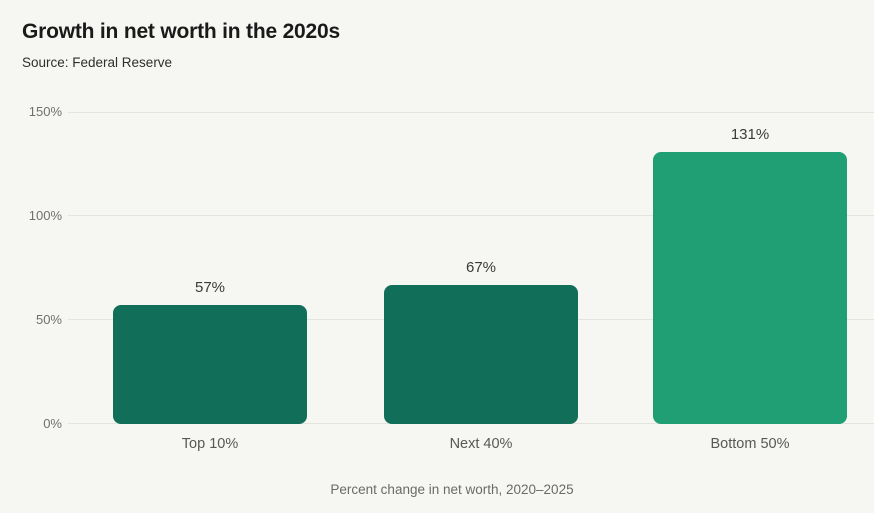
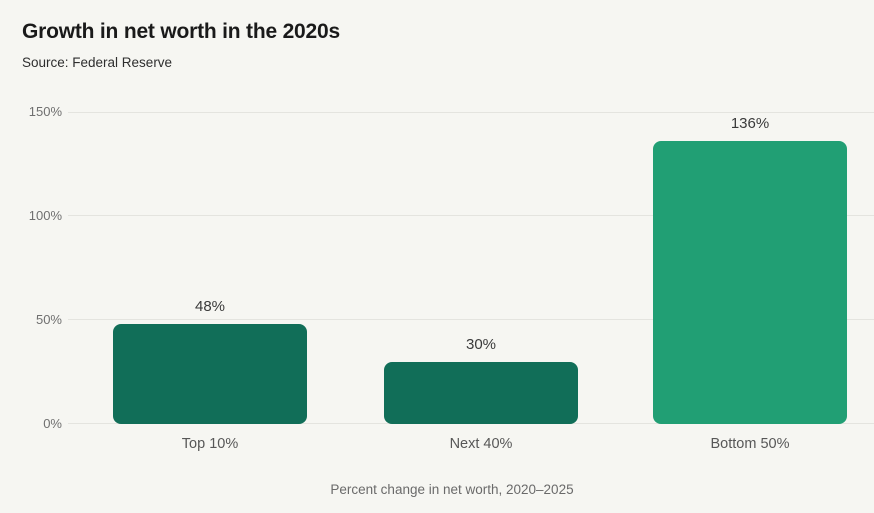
Top 10%: 57% -> 48%
Next 40%: 67% -> 30%
Bottom 50%: 131% -> 136%
